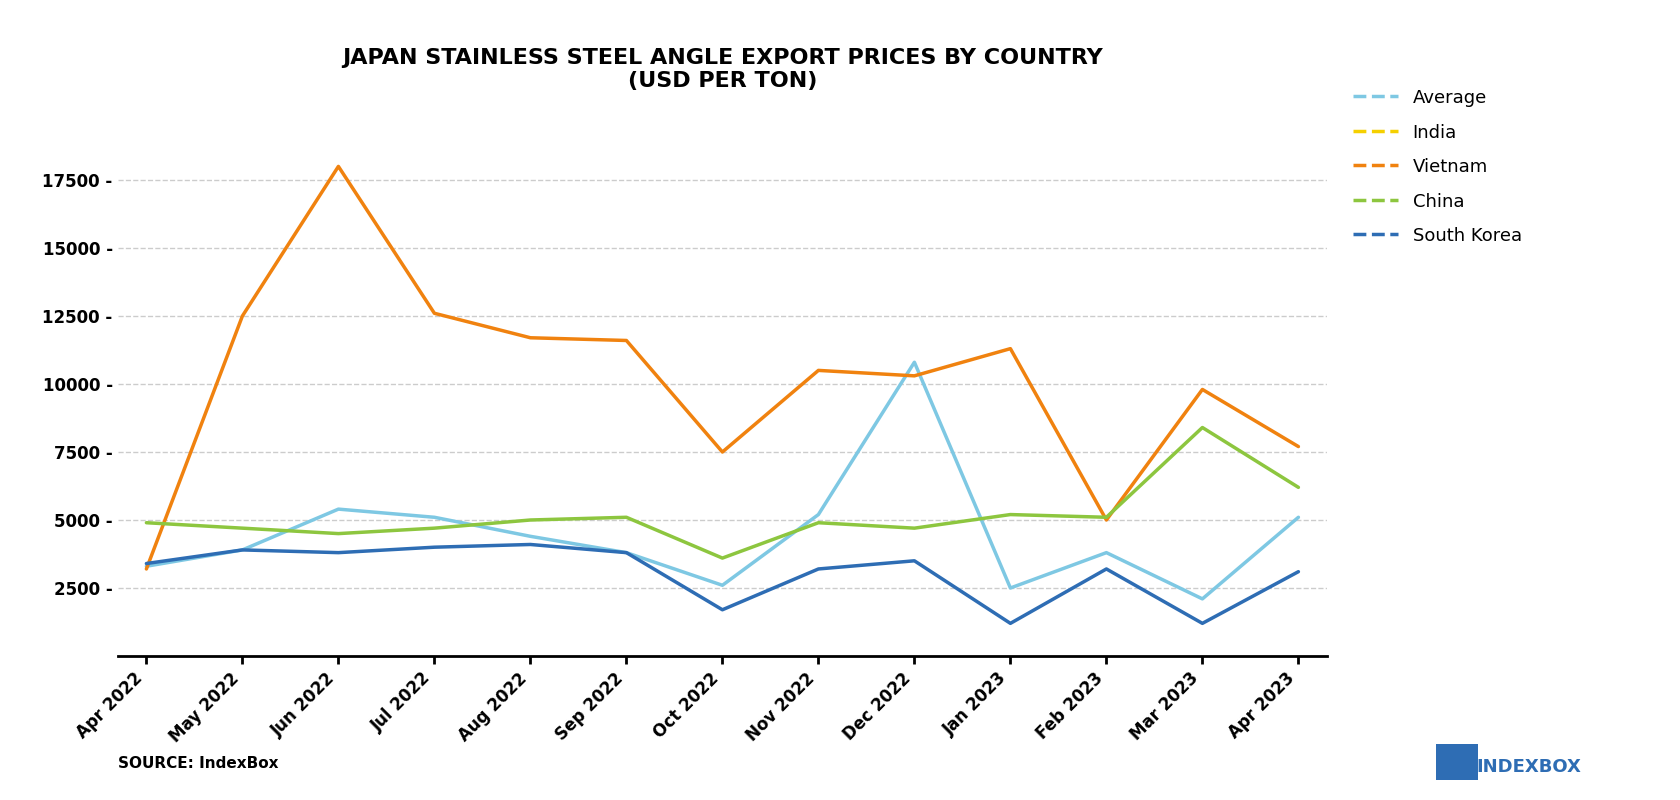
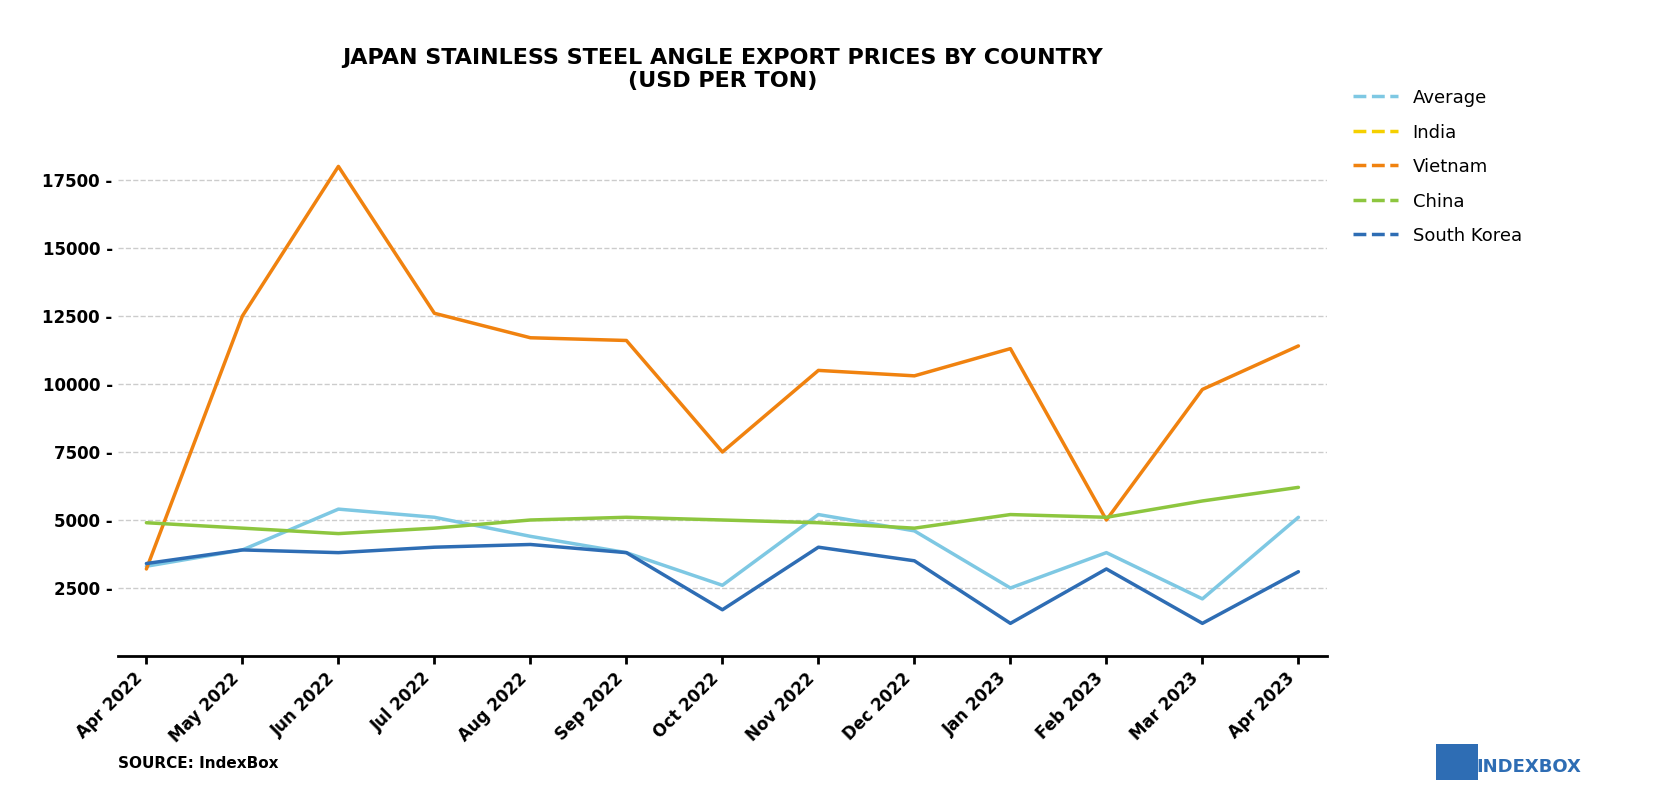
China/Oct 2022: 3600 - -> 5000 -
South Korea/Nov 2022: 3200 - -> 4000 -
Average/Dec 2022: 10800 - -> 4600 -
China/Mar 2023: 8400 - -> 5700 -
Vietnam/Apr 2023: 7700 - -> 11400 -
